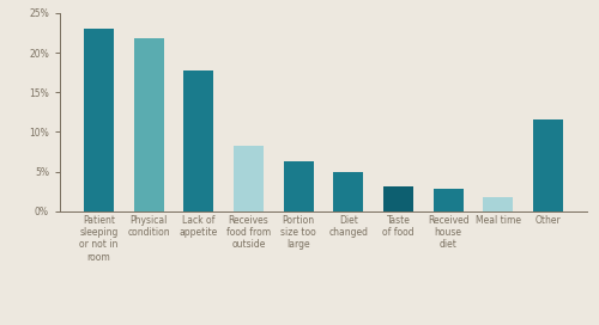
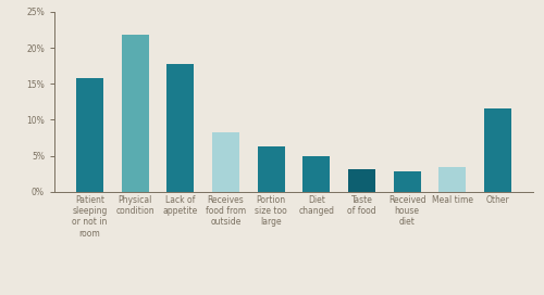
Patient sleeping or not in room: 23.0% -> 15.8%
Meal time: 1.8% -> 3.4%
